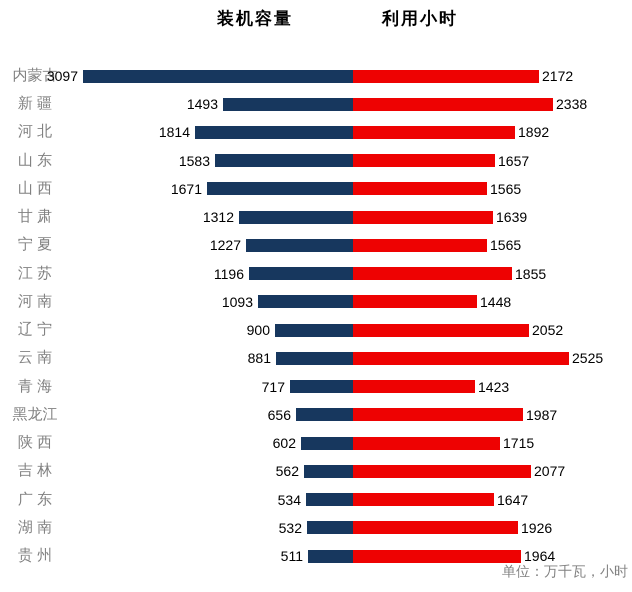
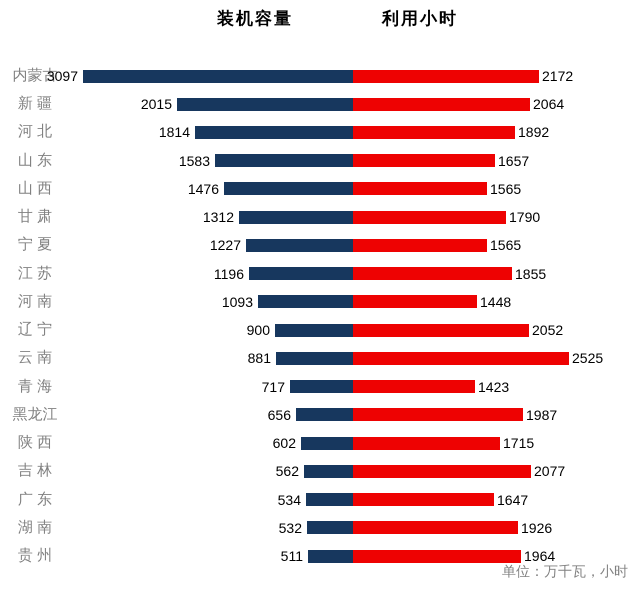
装机容量/新 疆: 1493 -> 2015
利用小时/新 疆: 2338 -> 2064
装机容量/山 西: 1671 -> 1476
利用小时/甘 肃: 1639 -> 1790
